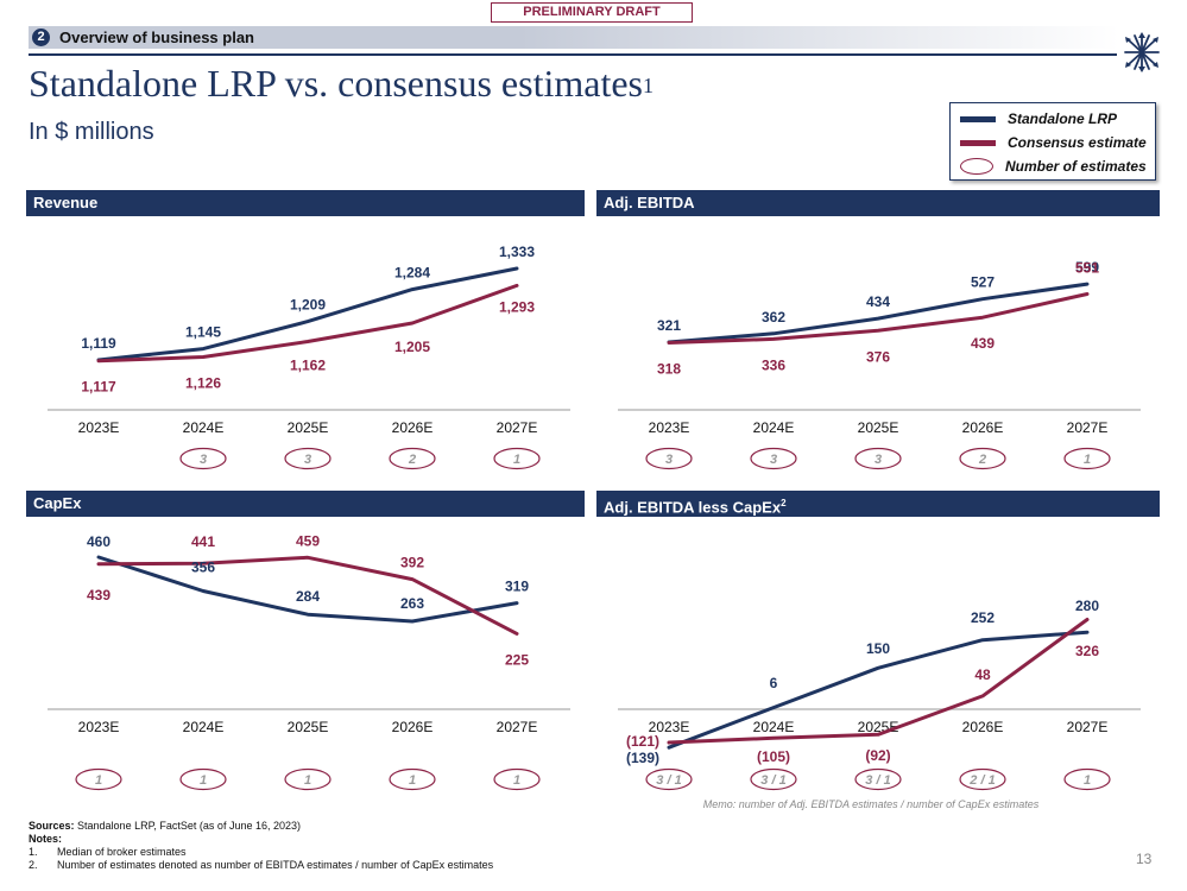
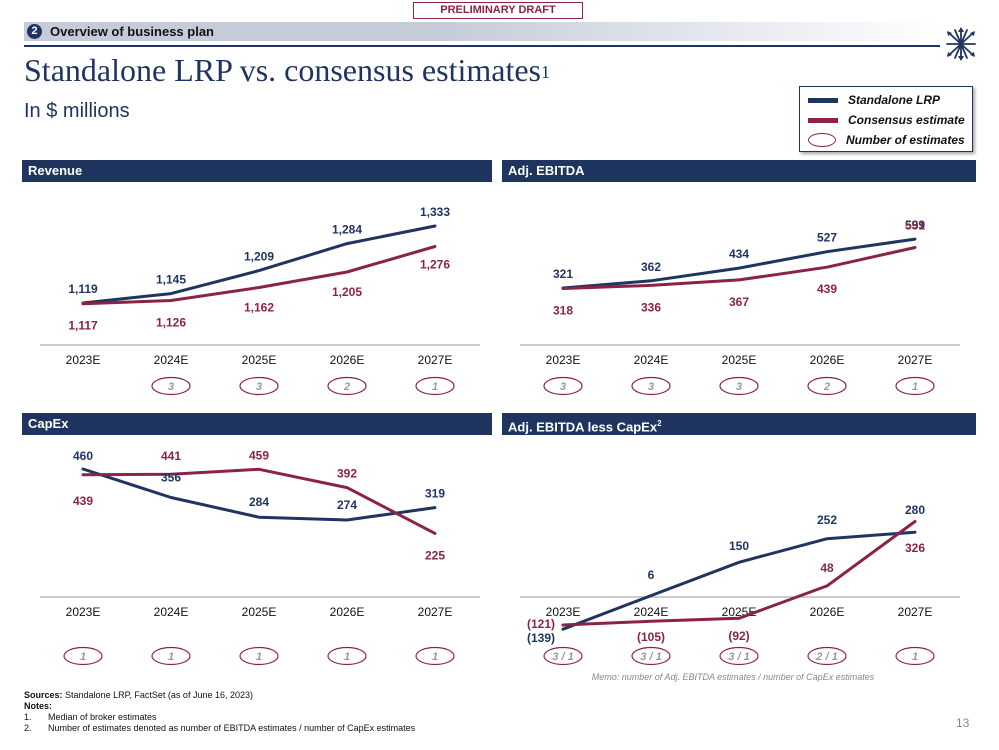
Revenue/Consensus estimate/2027E: 1,293 -> 1,276
Adj. EBITDA/Consensus estimate/2025E: 376 -> 367
CapEx/Standalone LRP/2026E: 263 -> 274
